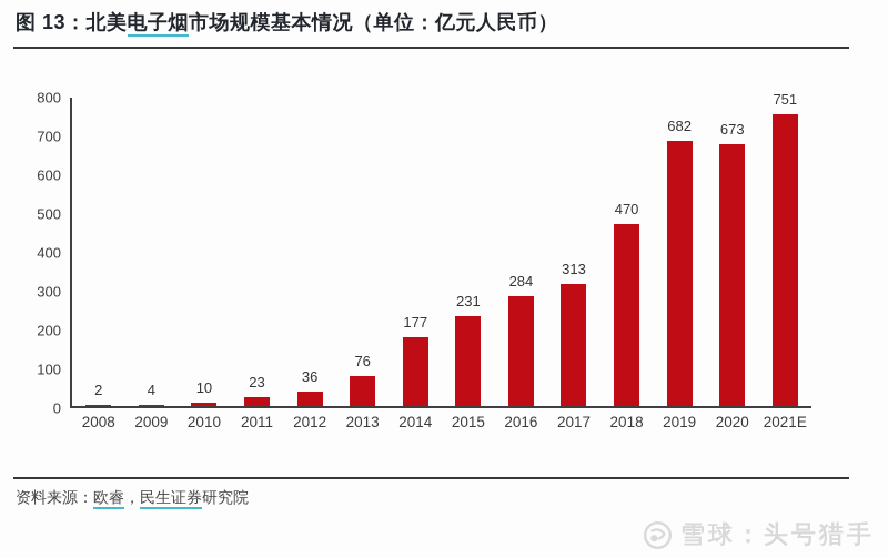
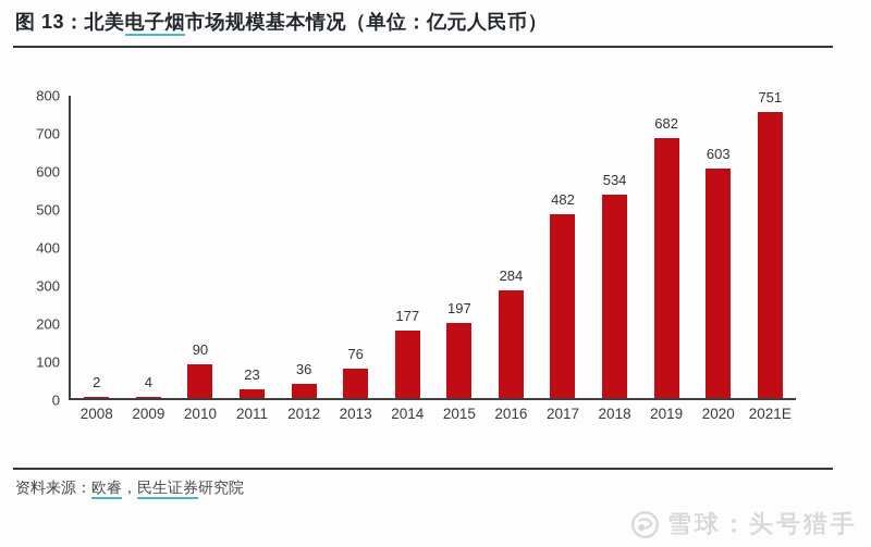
2010: 10 -> 90
2015: 231 -> 197
2017: 313 -> 482
2018: 470 -> 534
2020: 673 -> 603
